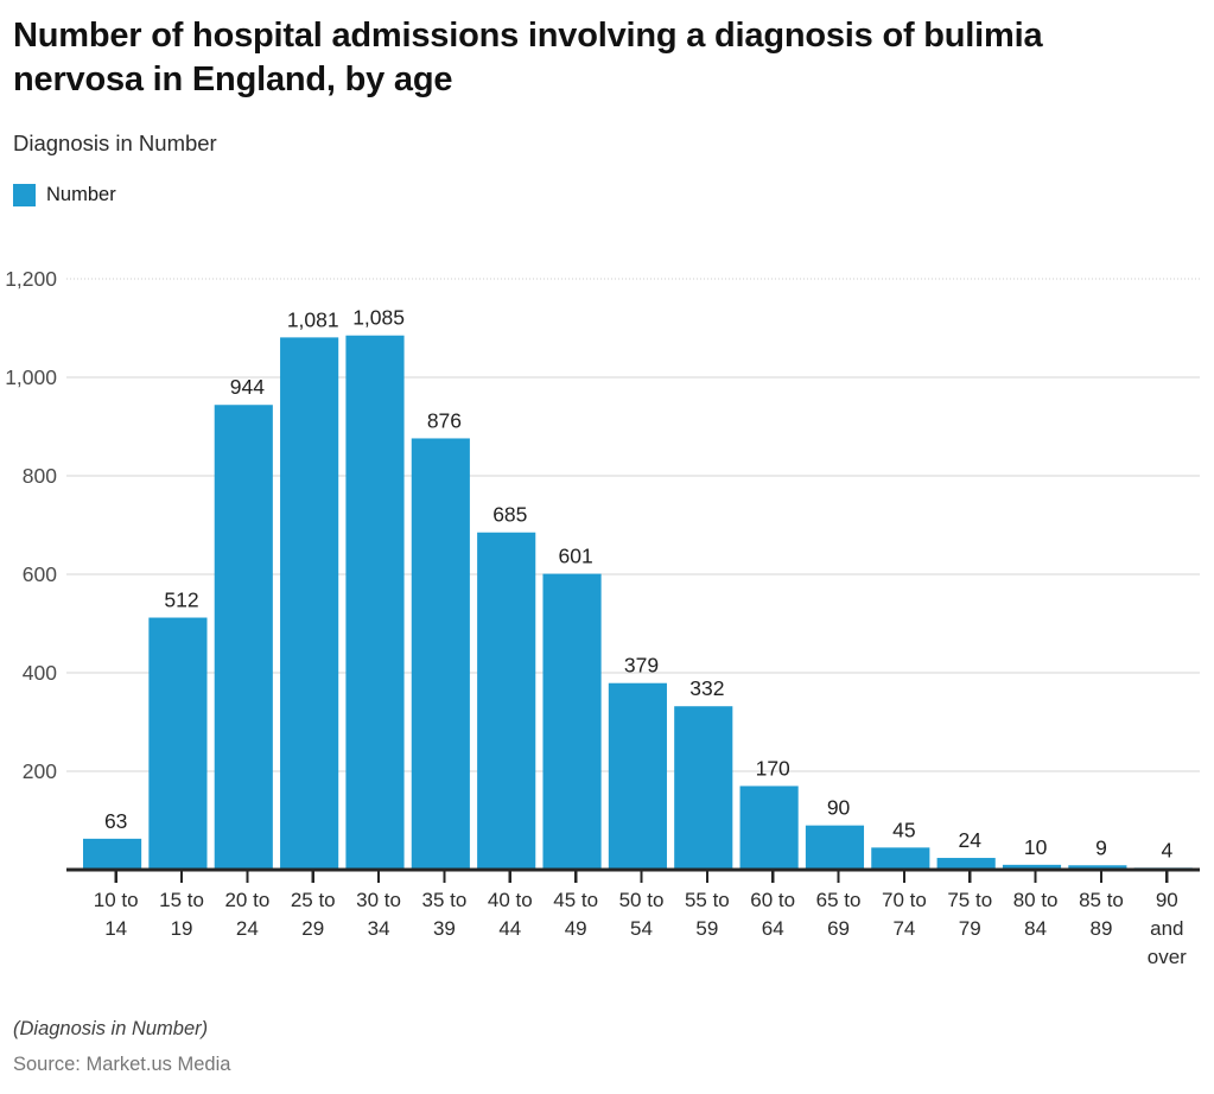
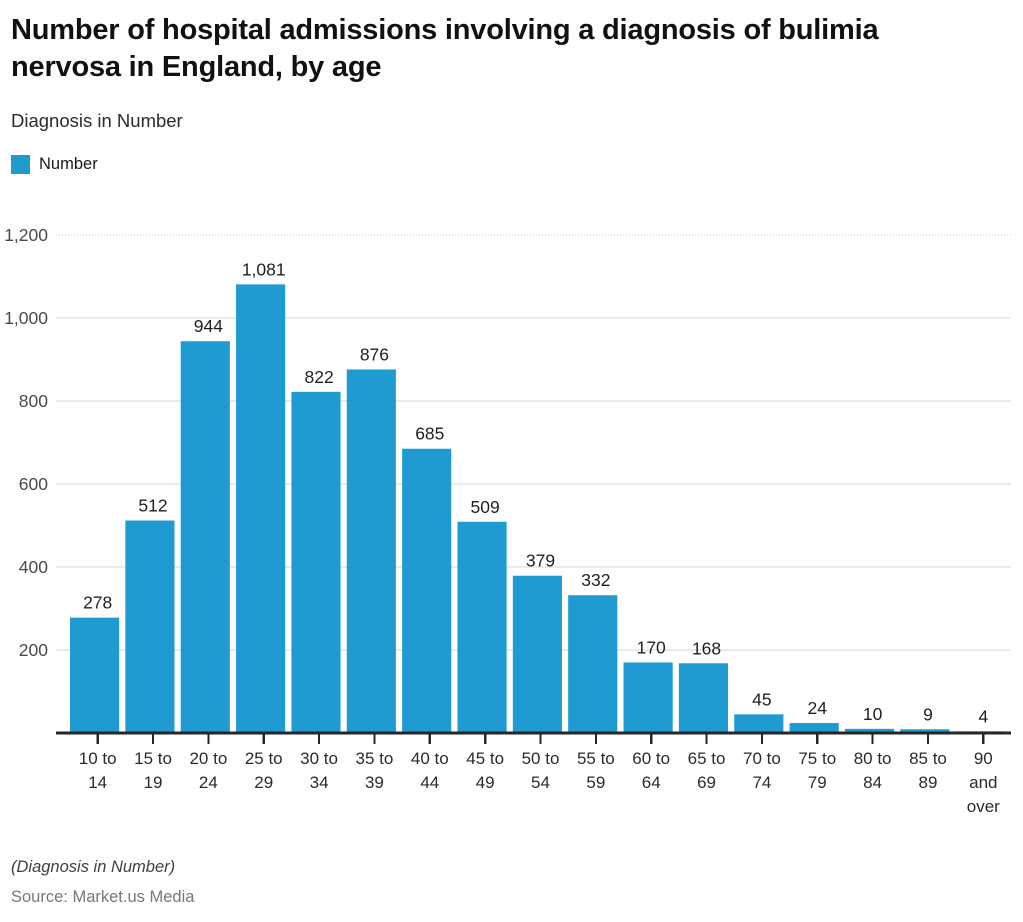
10 to 14: 63 -> 278
30 to 34: 1,085 -> 822
45 to 49: 601 -> 509
65 to 69: 90 -> 168
